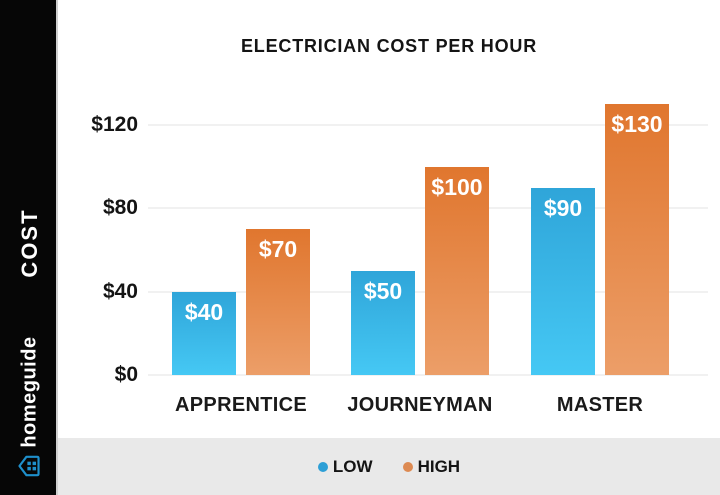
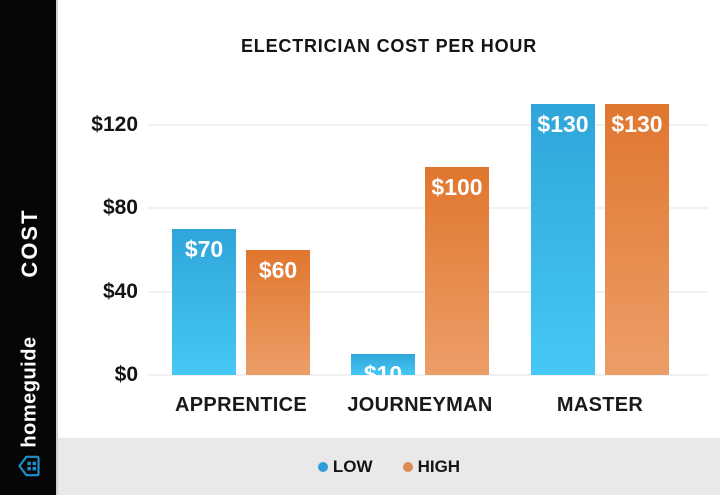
LOW/APPRENTICE: $40 -> $70
HIGH/APPRENTICE: $70 -> $60
LOW/JOURNEYMAN: $50 -> $10
LOW/MASTER: $90 -> $130
